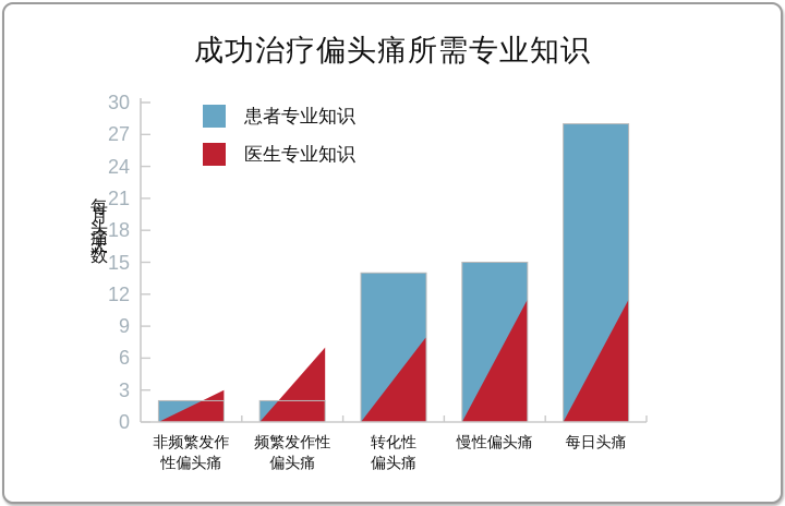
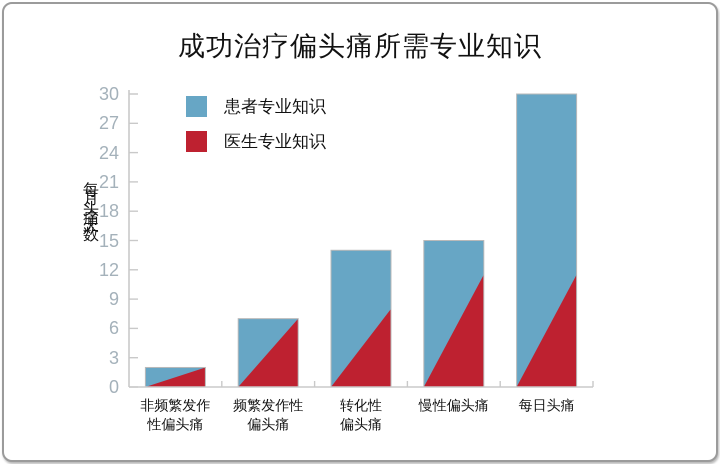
医生专业知识/非频繁发作性偏头痛: 3 -> 2
患者专业知识/频繁发作性偏头痛: 2 -> 7
患者专业知识/每日头痛: 28 -> 30
